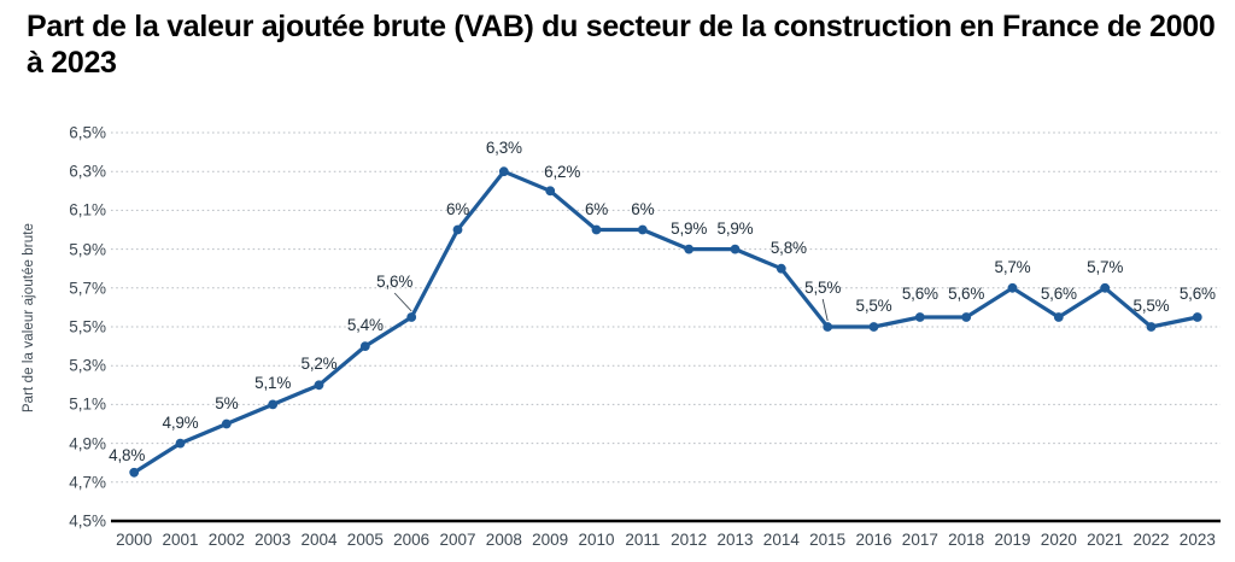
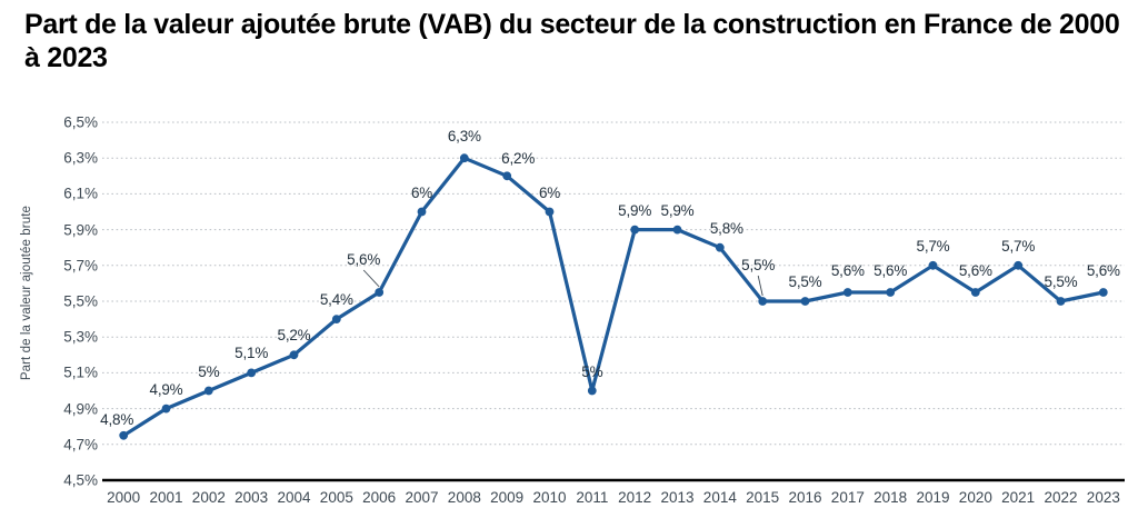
2011: 6% -> 5%
